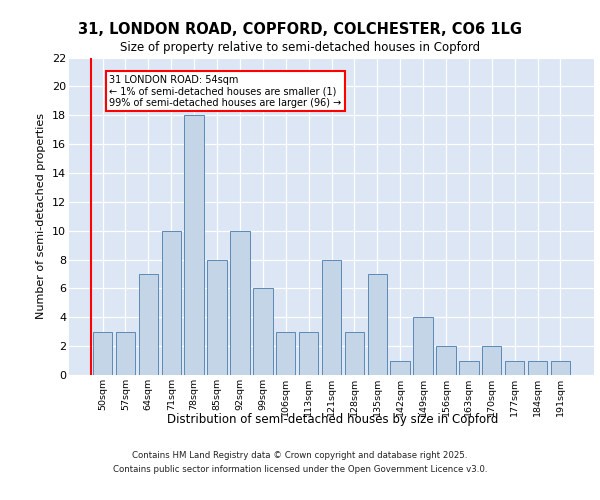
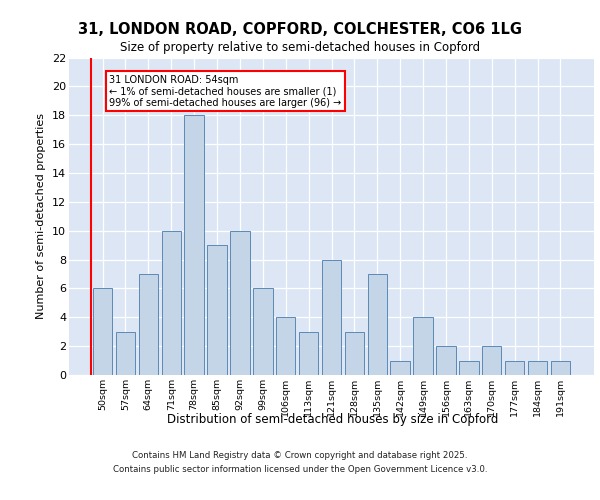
50sqm: 3 -> 6
85sqm: 8 -> 9
106sqm: 3 -> 4
